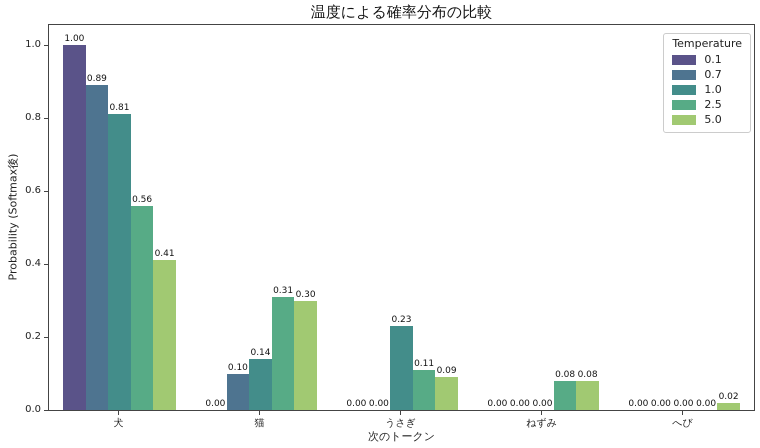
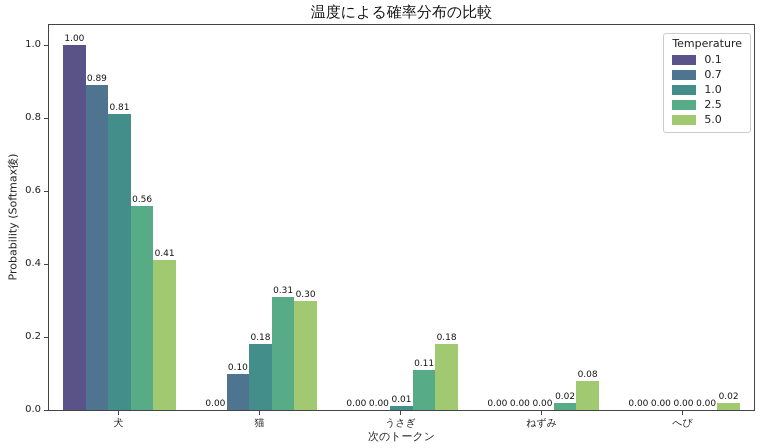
1.0/猫: 0.14 -> 0.18
1.0/うさぎ: 0.23 -> 0.01
5.0/うさぎ: 0.09 -> 0.18
2.5/ねずみ: 0.08 -> 0.02
